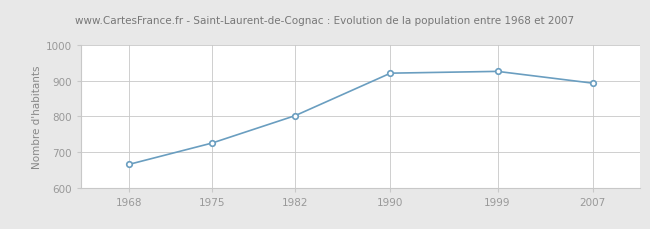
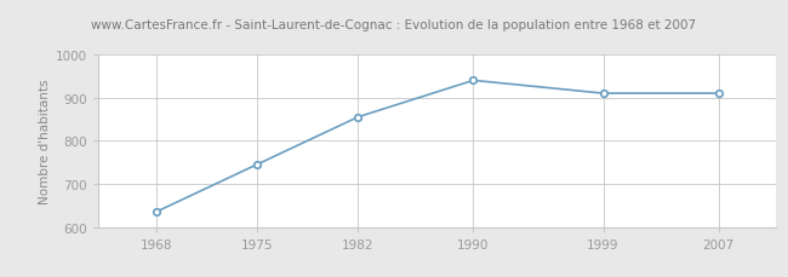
1968: 665 -> 635
1975: 725 -> 745
1982: 802 -> 855
1990: 921 -> 940
1999: 926 -> 910
2007: 893 -> 910
